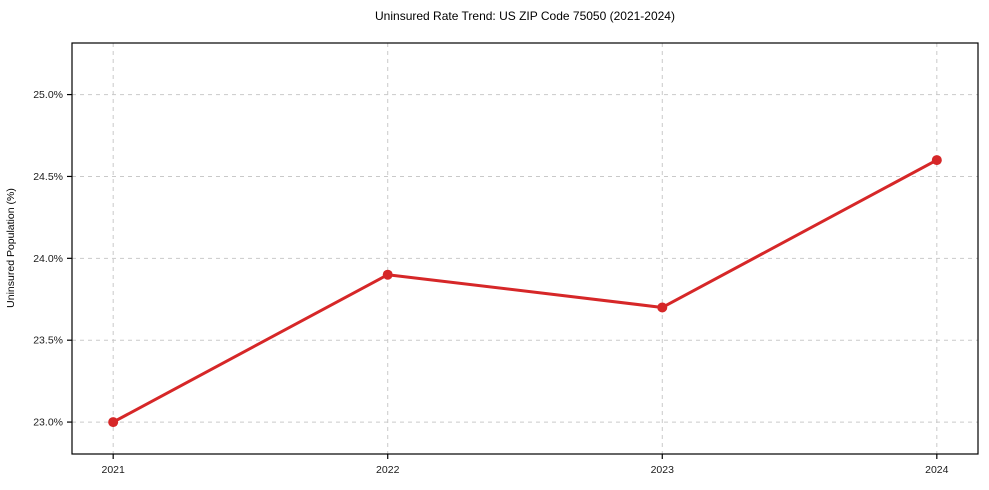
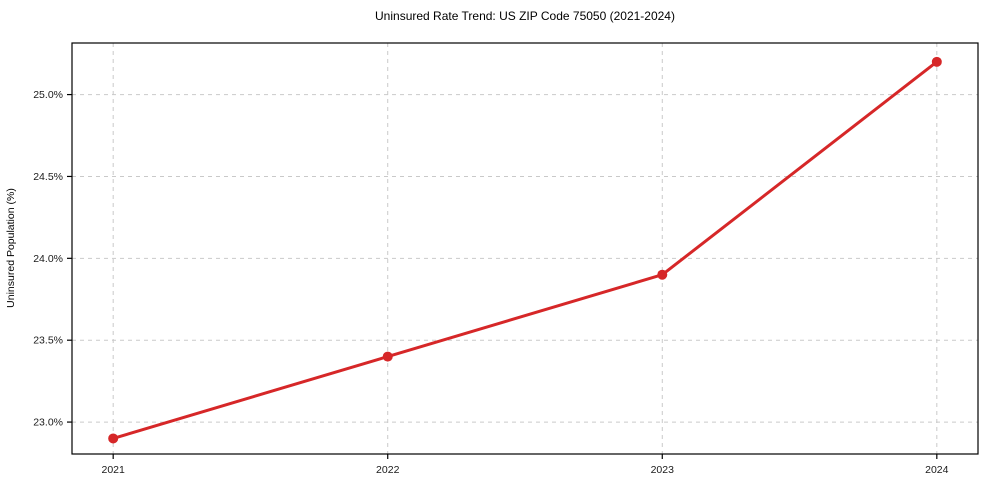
2021: 23.0% -> 22.9%
2022: 23.9% -> 23.4%
2023: 23.7% -> 23.9%
2024: 24.6% -> 25.2%
